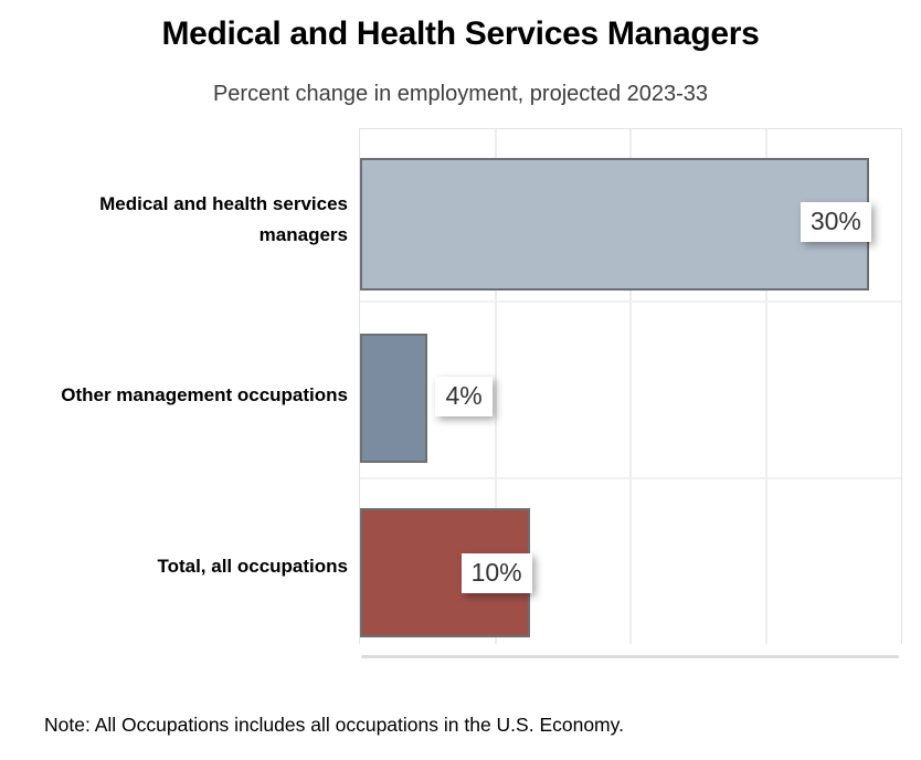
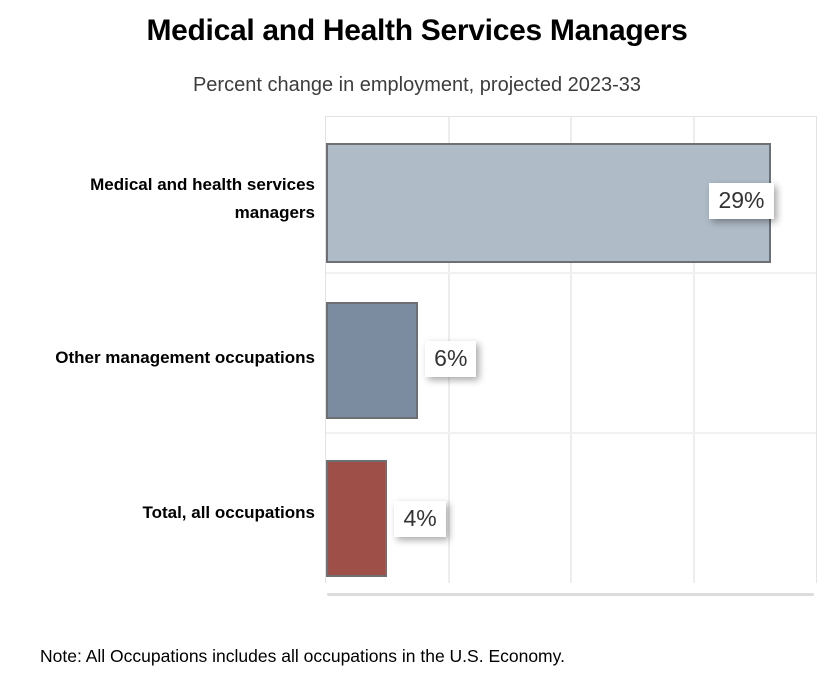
Medical and health services managers: 30% -> 29%
Other management occupations: 4% -> 6%
Total, all occupations: 10% -> 4%
